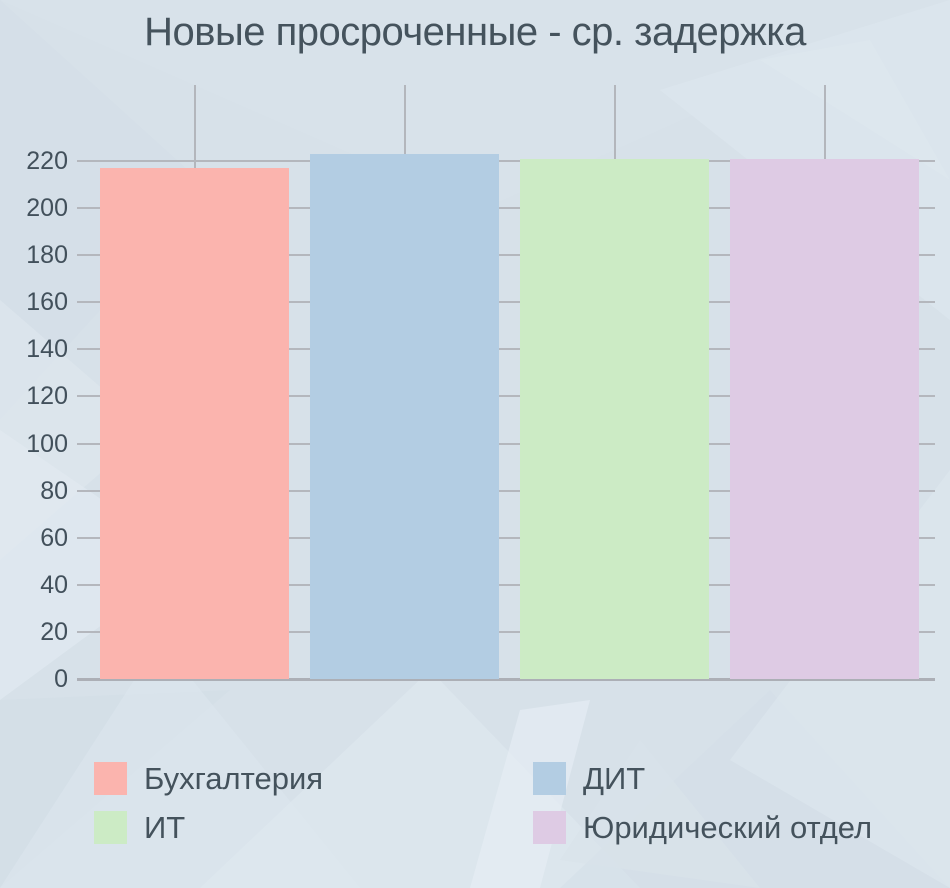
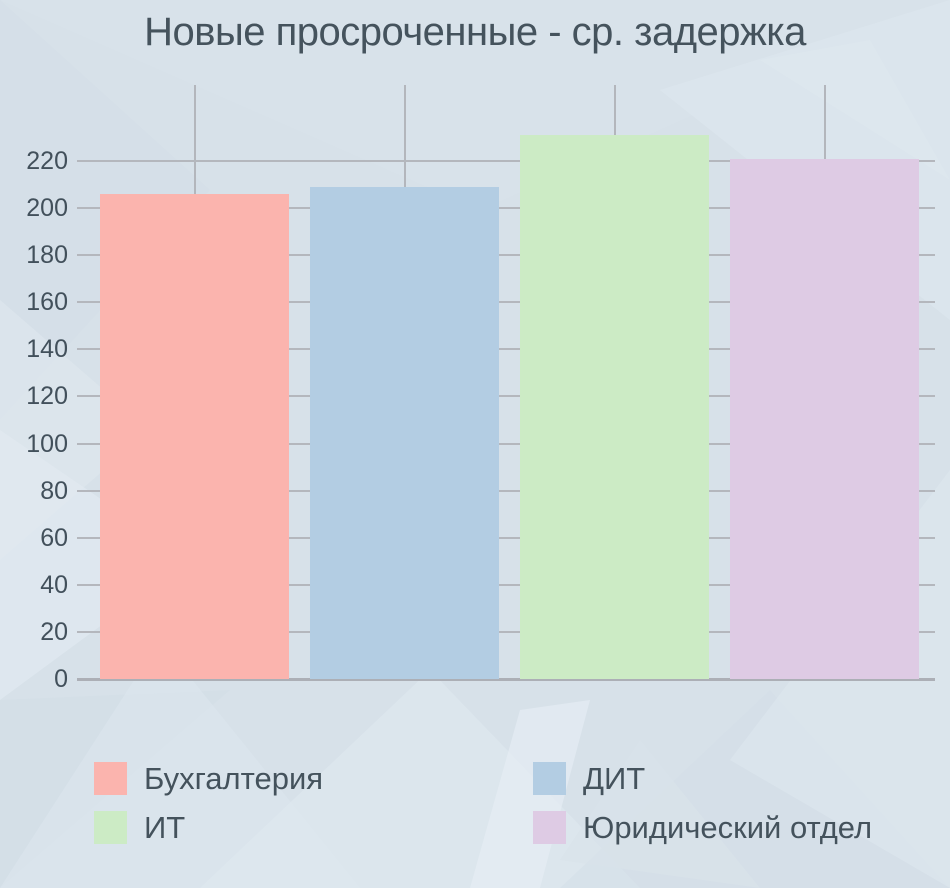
Бухгалтерия: 217 -> 206
ДИТ: 223 -> 209
ИТ: 221 -> 231
